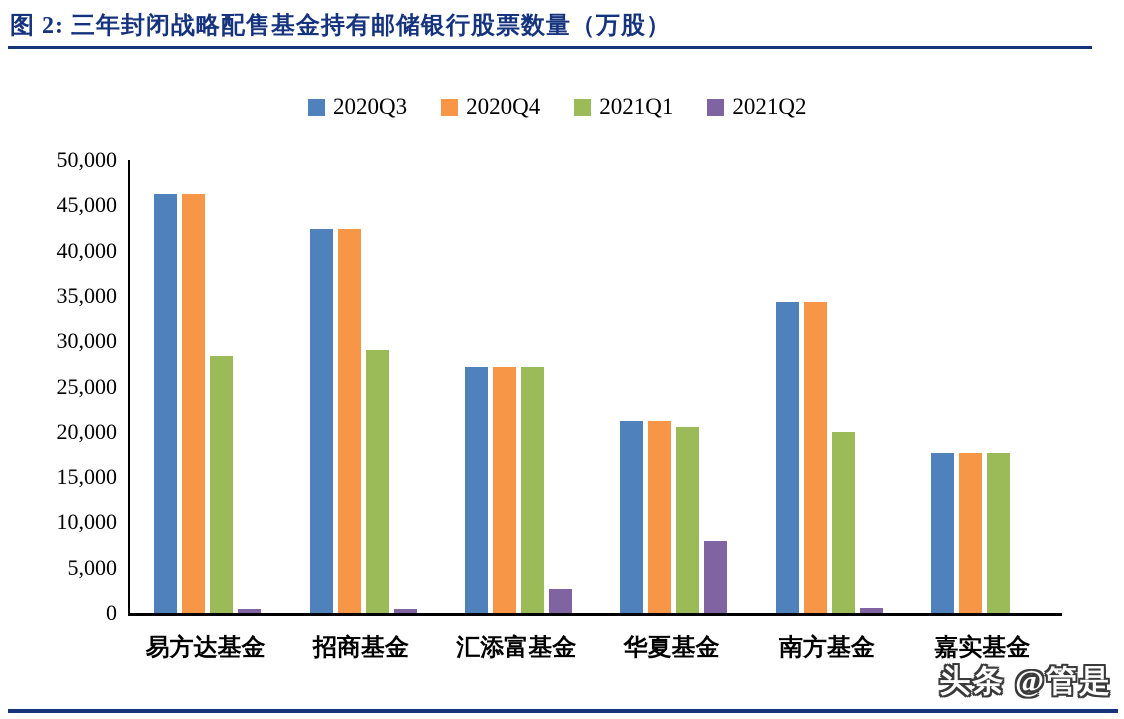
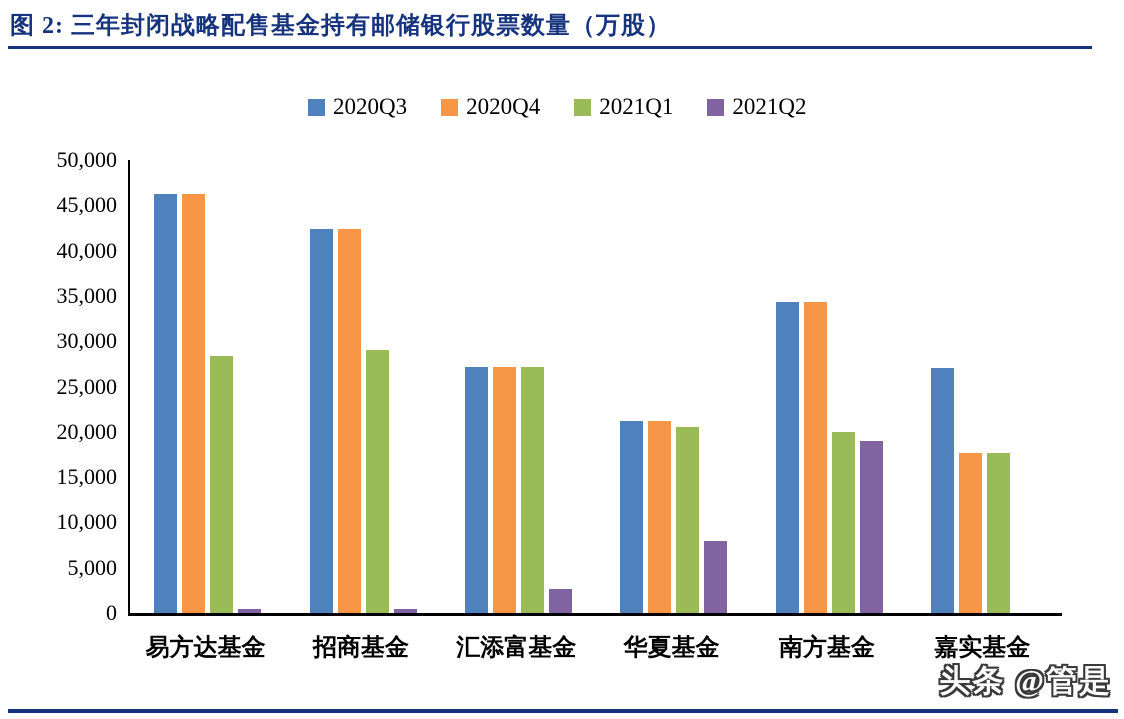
2021Q2/南方基金: 1000 -> 19000
2020Q3/嘉实基金: 18000 -> 27000
